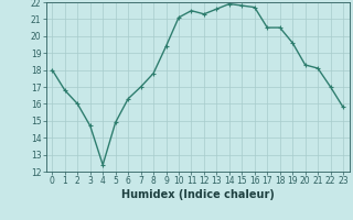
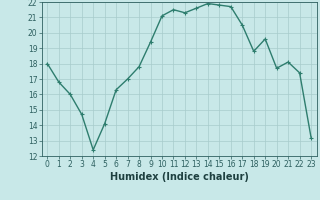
5: 14.9 -> 14.1
18: 20.5 -> 18.8
20: 18.3 -> 17.7
22: 17.0 -> 17.4
23: 15.8 -> 13.2
